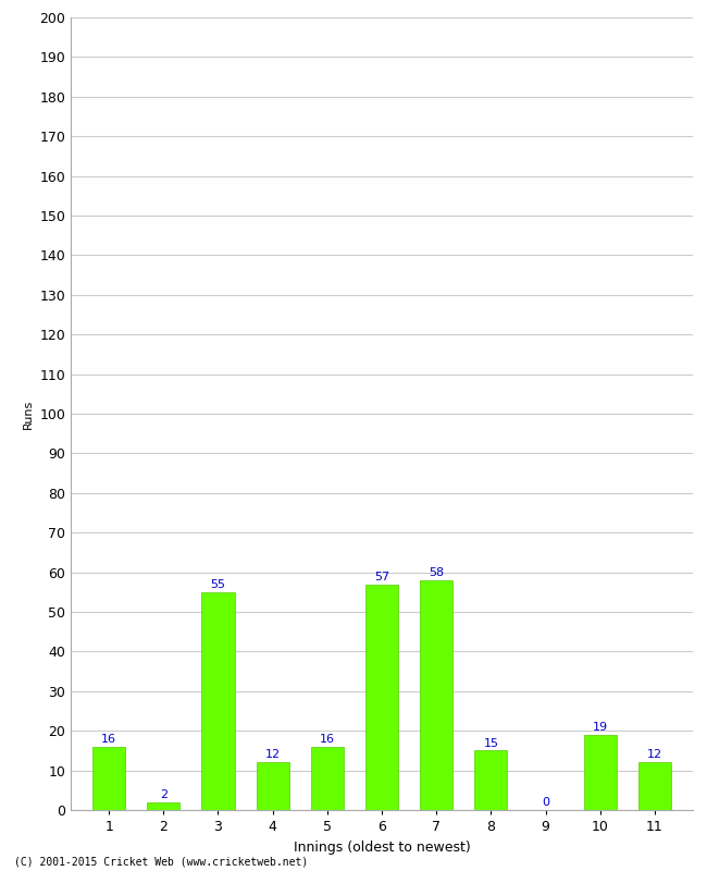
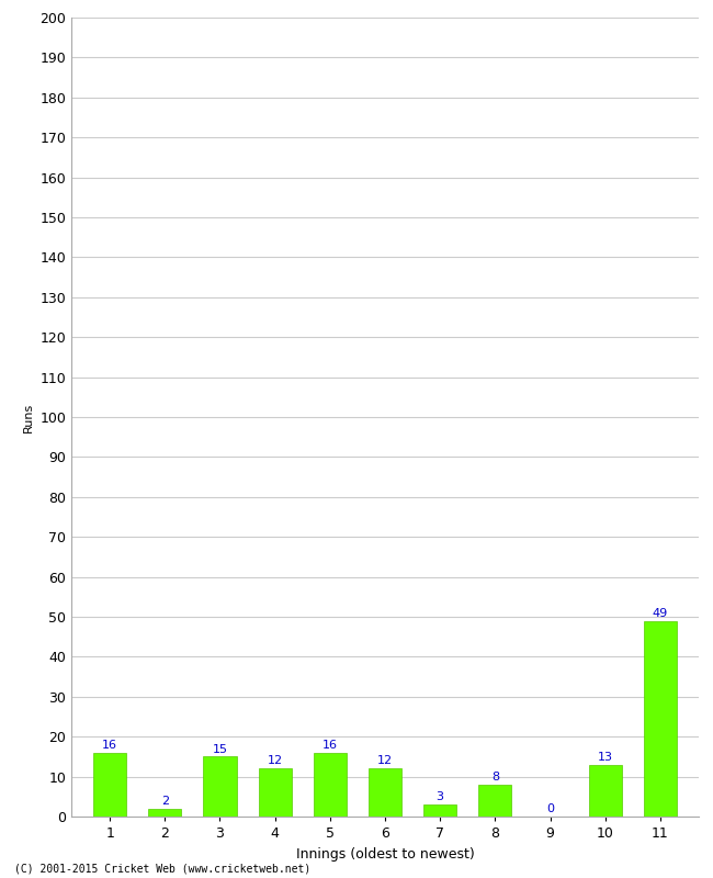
3: 55 -> 15
6: 57 -> 12
7: 58 -> 3
8: 15 -> 8
10: 19 -> 13
11: 12 -> 49
